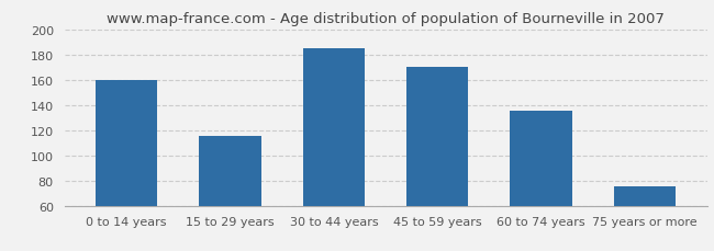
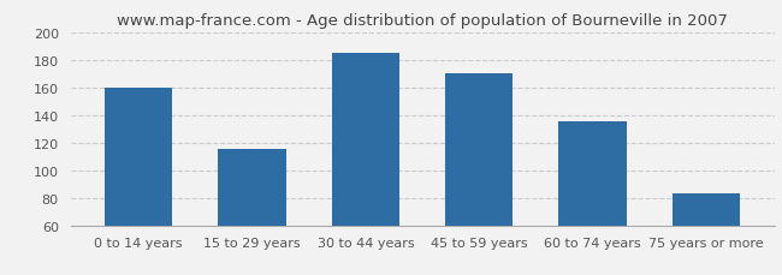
75 years or more: 75 -> 83
